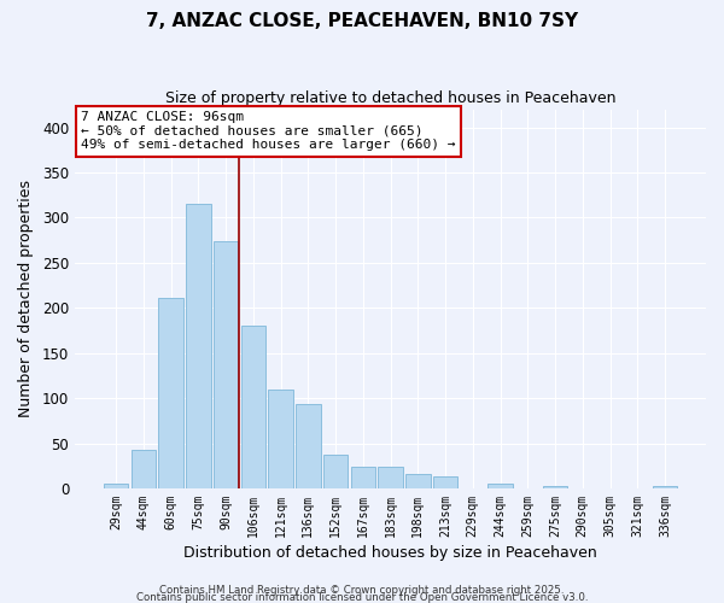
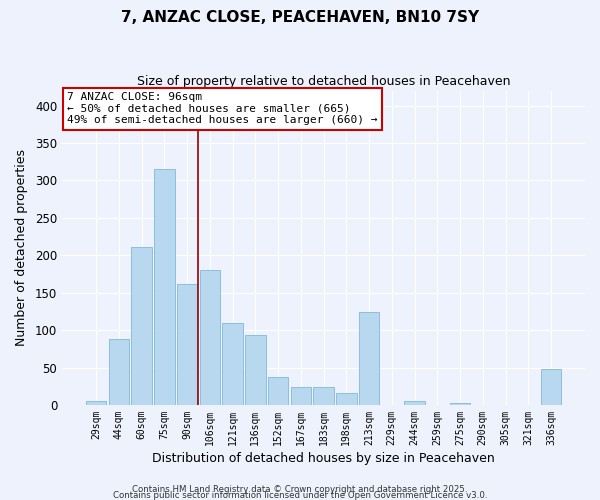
44sqm: 43 -> 88
90sqm: 274 -> 162
213sqm: 13 -> 124
336sqm: 2 -> 48
